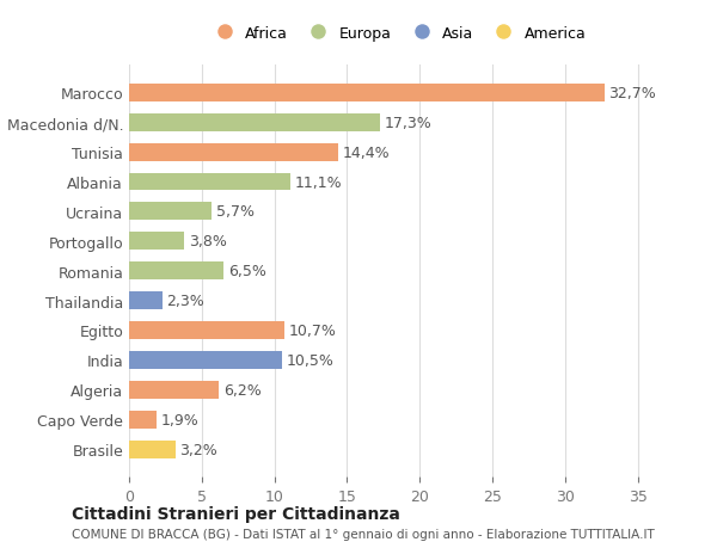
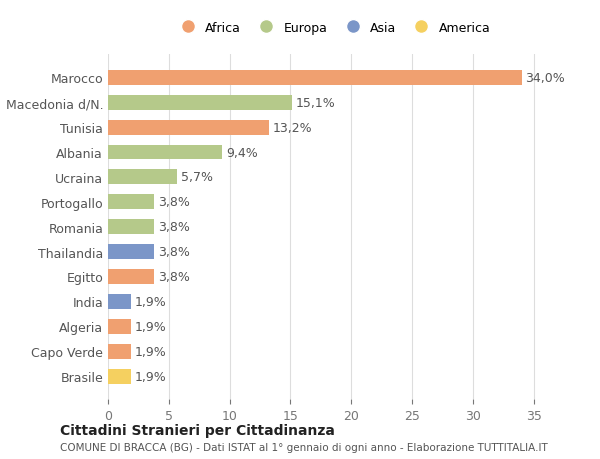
Marocco: 32,7% -> 34,0%
Macedonia d/N.: 17,3% -> 15,1%
Tunisia: 14,4% -> 13,2%
Albania: 11,1% -> 9,4%
Romania: 6,5% -> 3,8%
Thailandia: 2,3% -> 3,8%
Egitto: 10,7% -> 3,8%
India: 10,5% -> 1,9%
Algeria: 6,2% -> 1,9%
Brasile: 3,2% -> 1,9%
